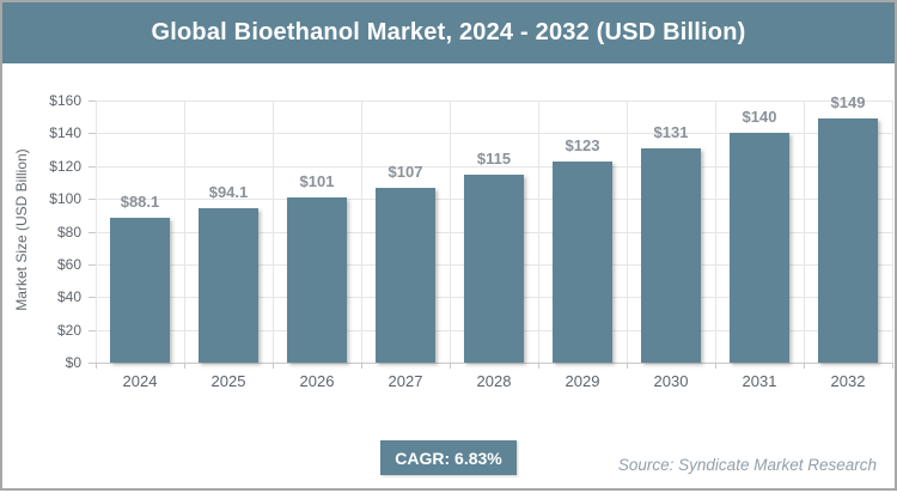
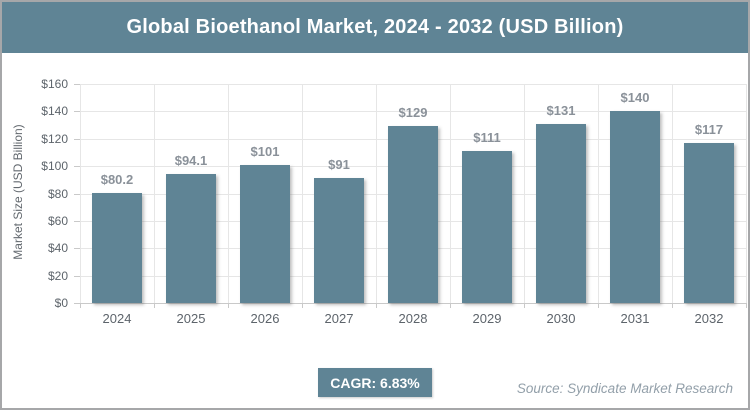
2024: $88.1 -> $80.2
2027: $107 -> $91
2028: $115 -> $129
2029: $123 -> $111
2032: $149 -> $117
